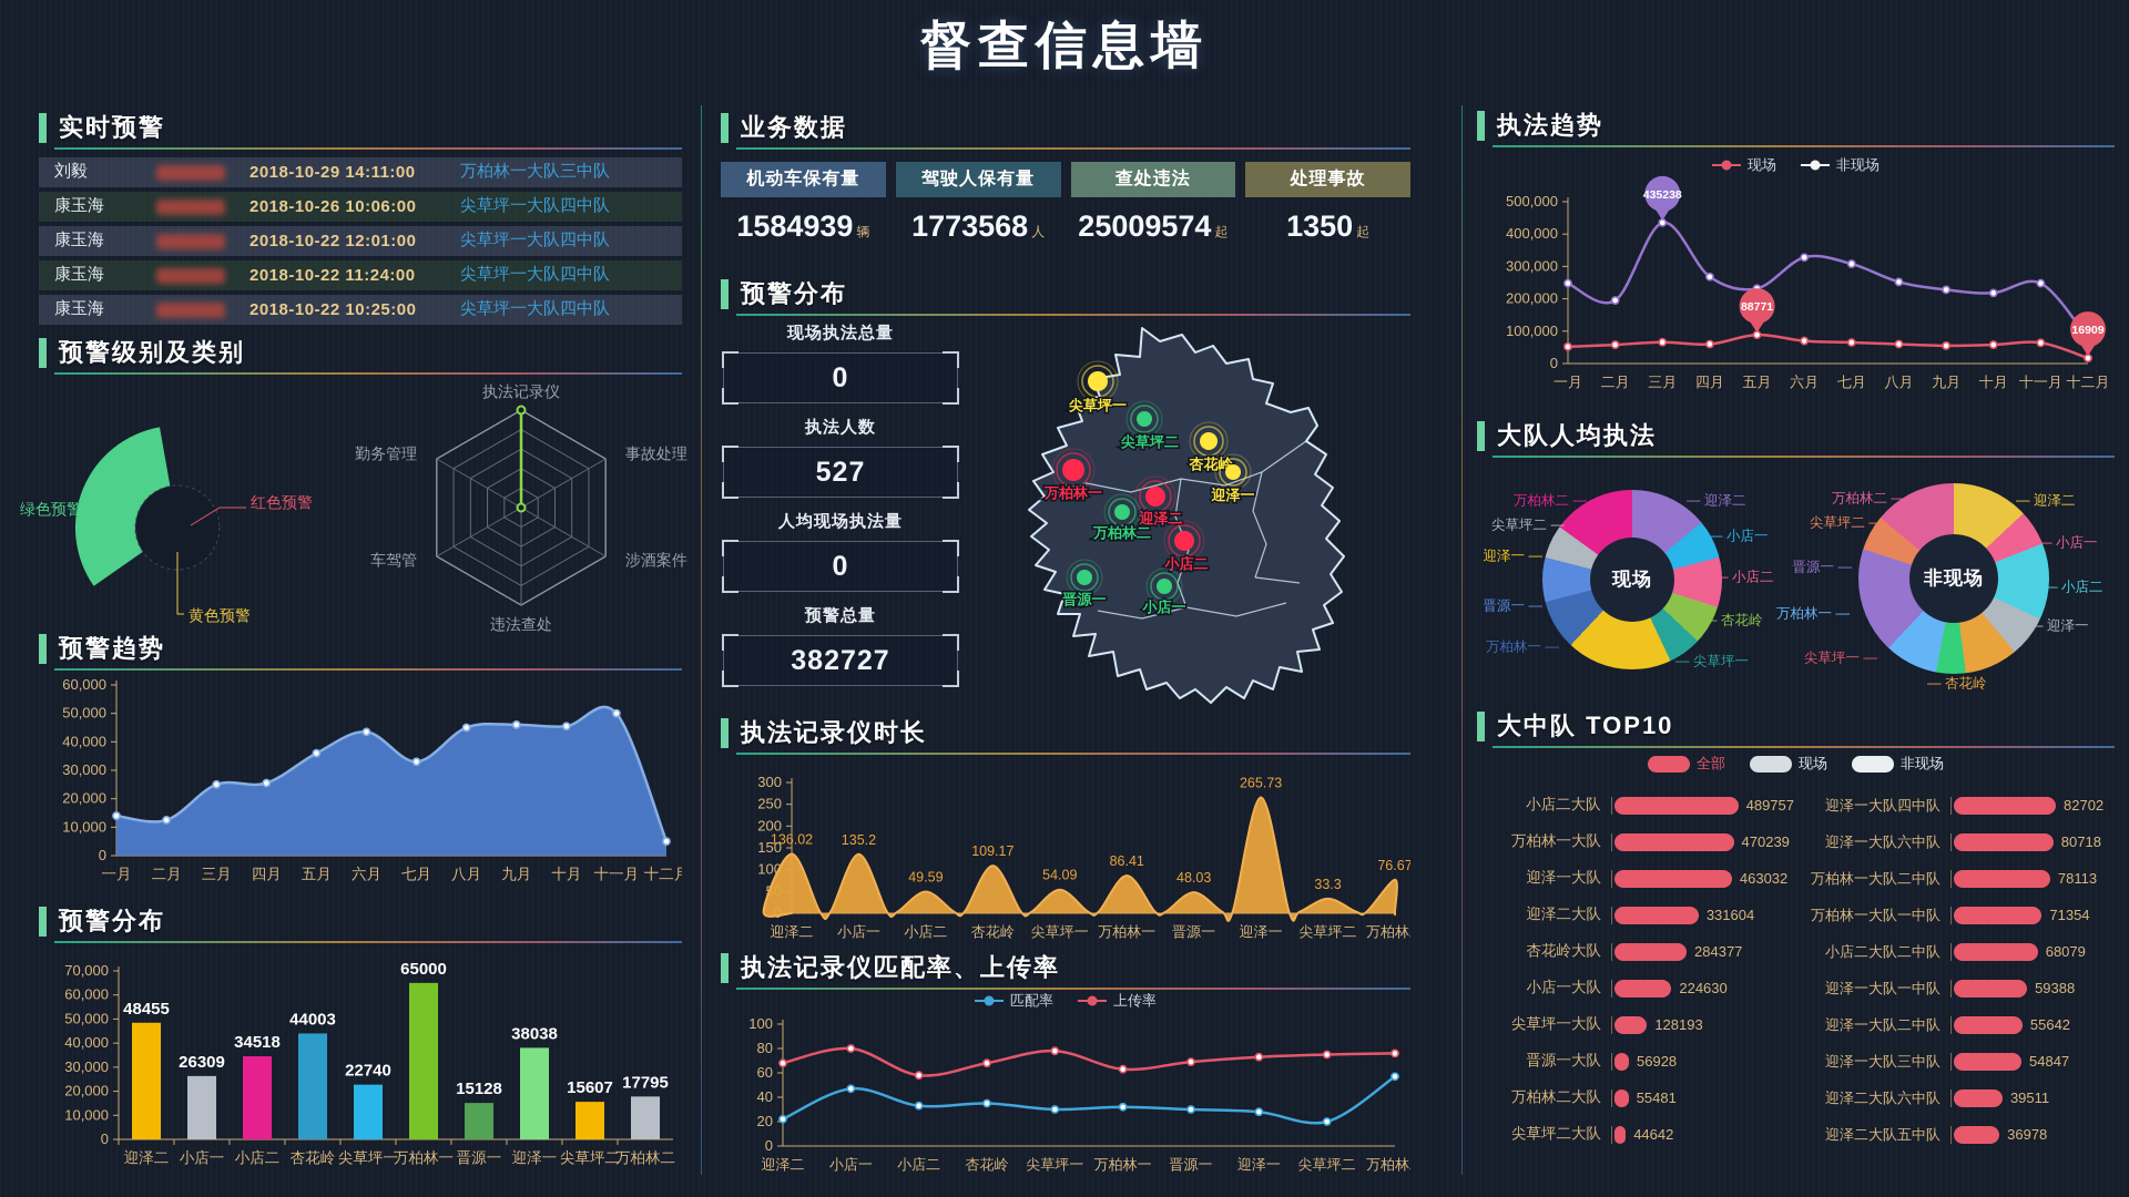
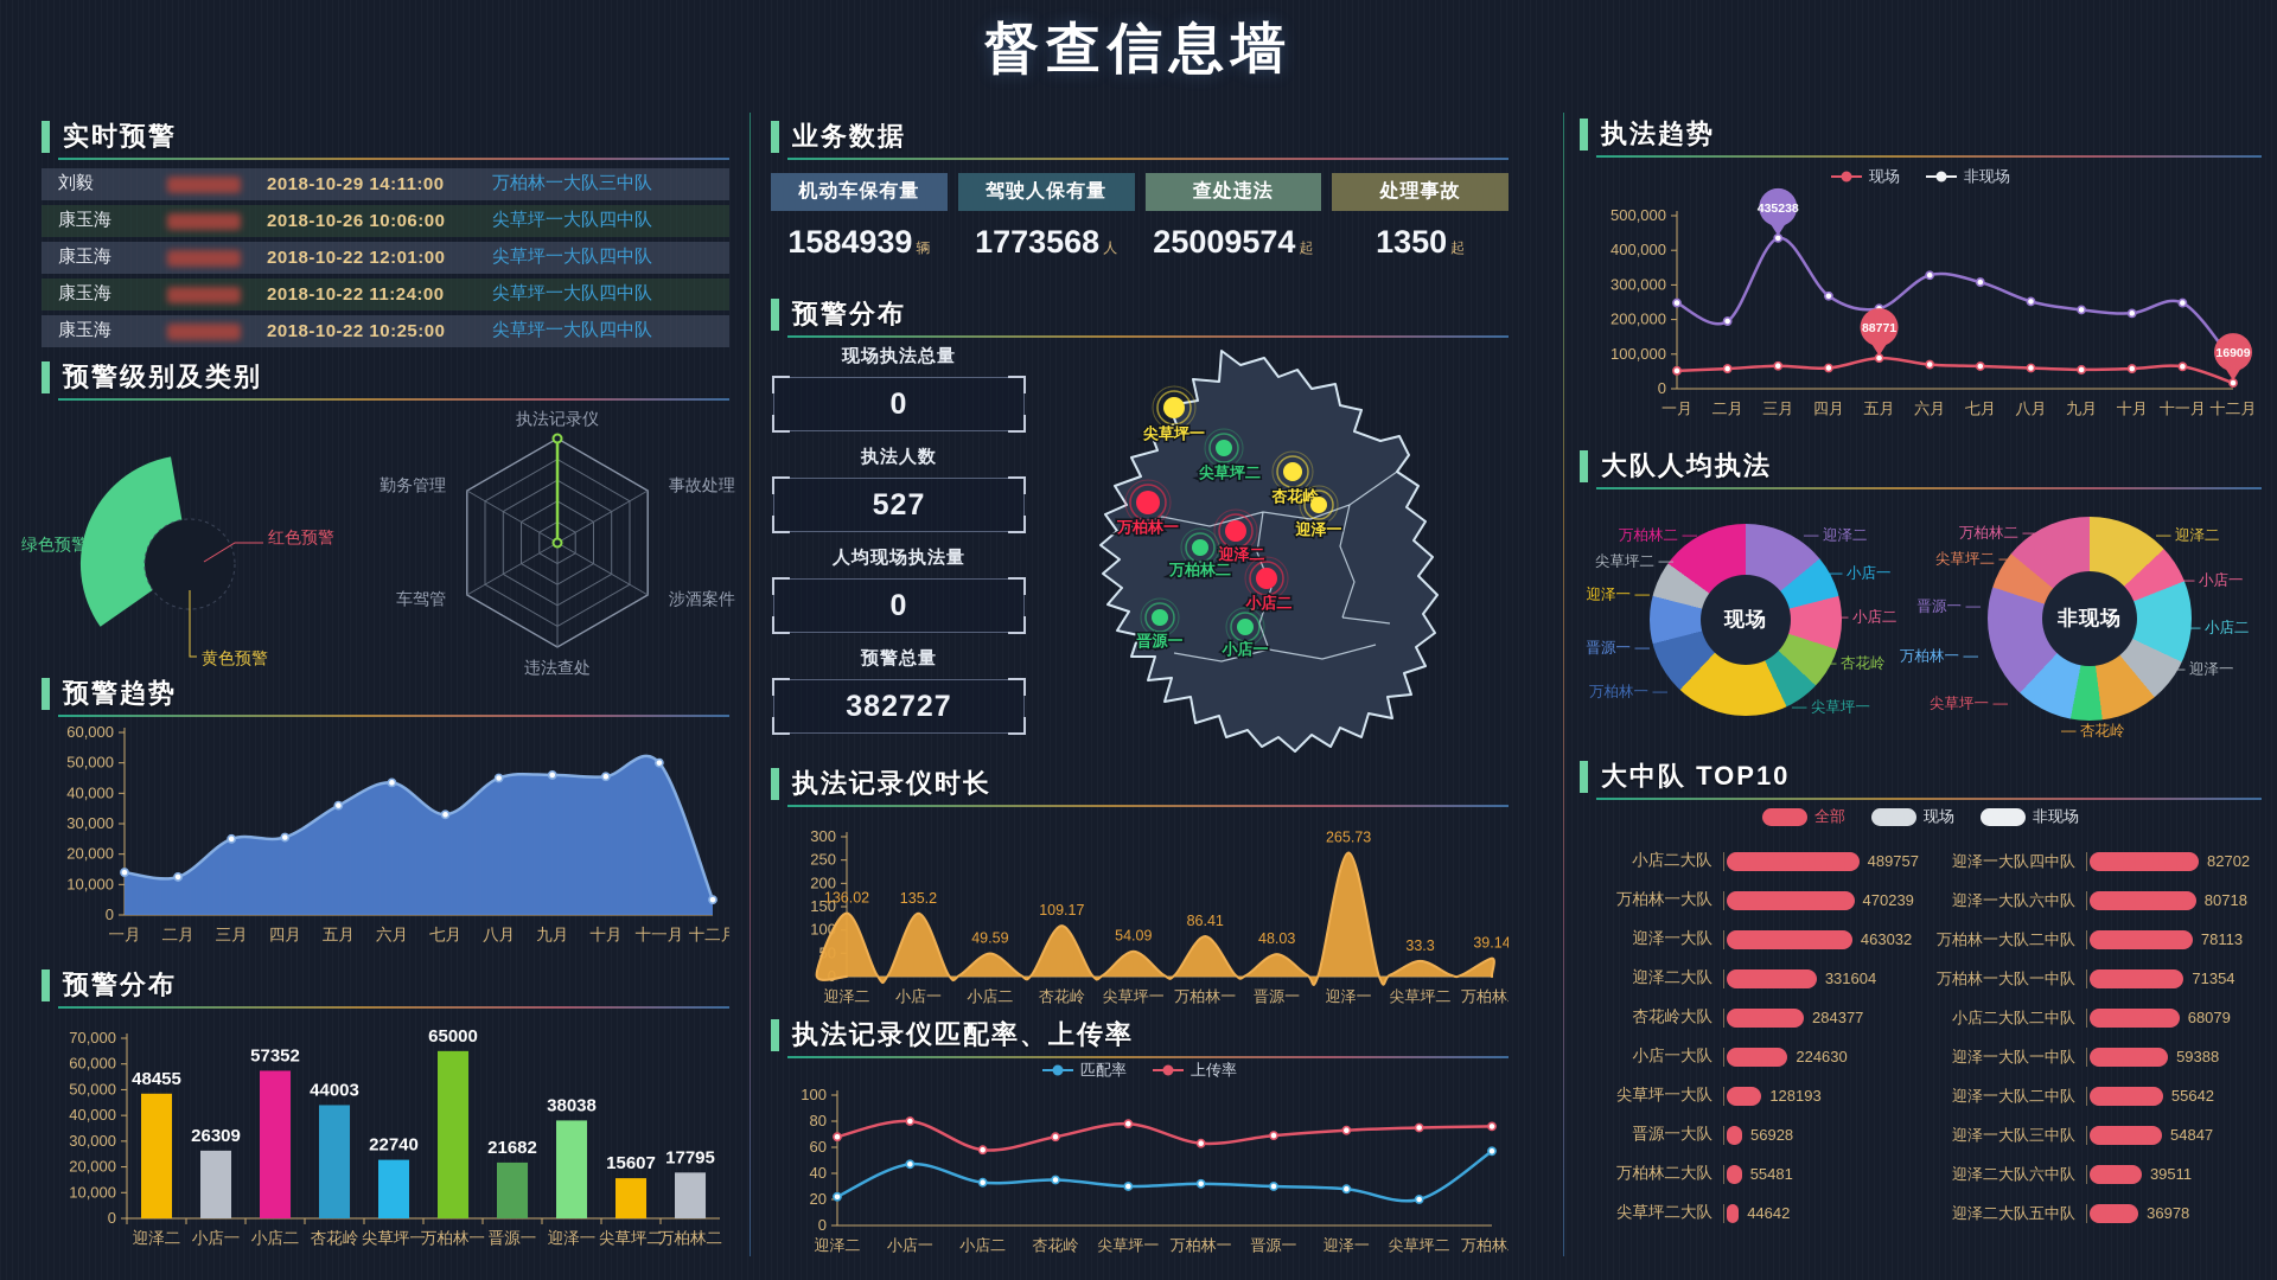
预警分布/小店二: 34518 -> 57352
预警分布/晋源一: 15128 -> 21682
执法记录仪时长/万柏林二: 76.67 -> 39.14
